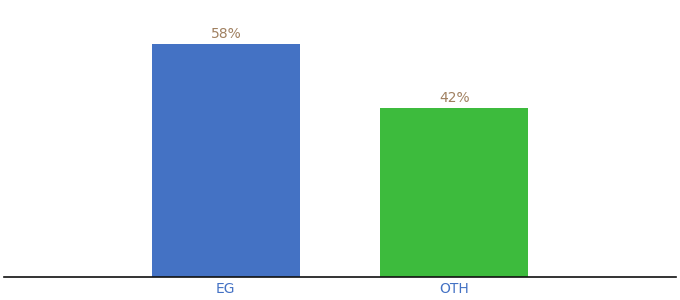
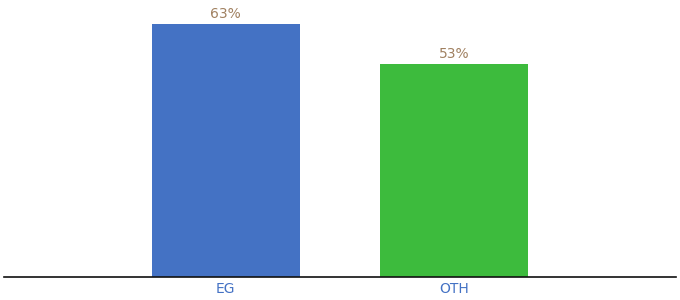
EG: 58% -> 63%
OTH: 42% -> 53%
